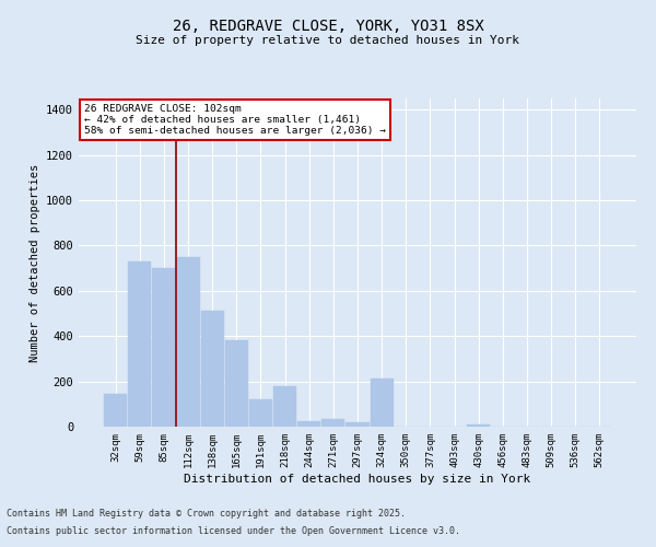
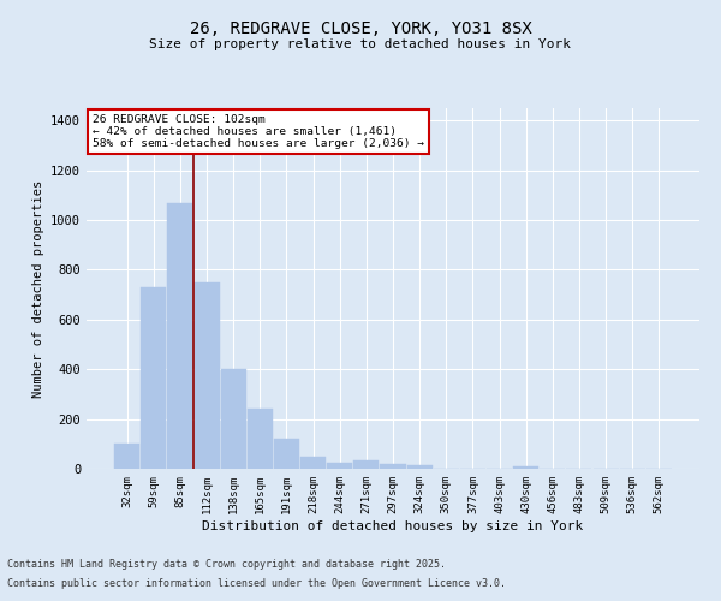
32sqm: 145 -> 100
85sqm: 700 -> 1070
138sqm: 510 -> 400
165sqm: 380 -> 240
218sqm: 180 -> 50
324sqm: 215 -> 15
